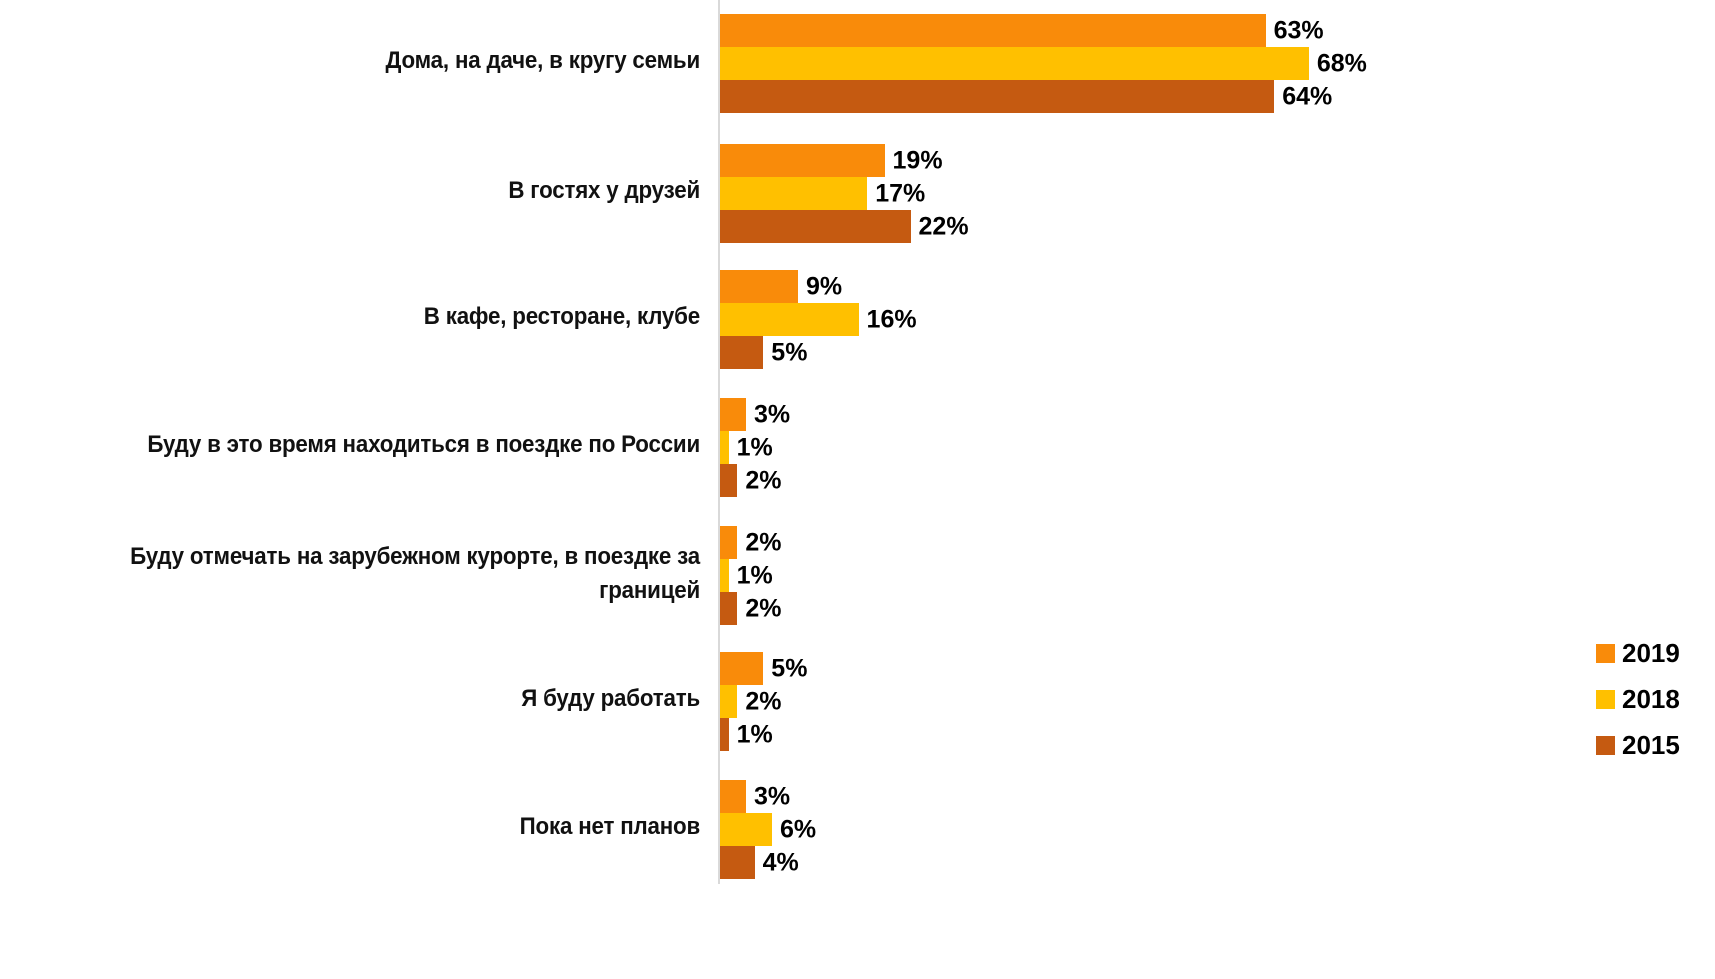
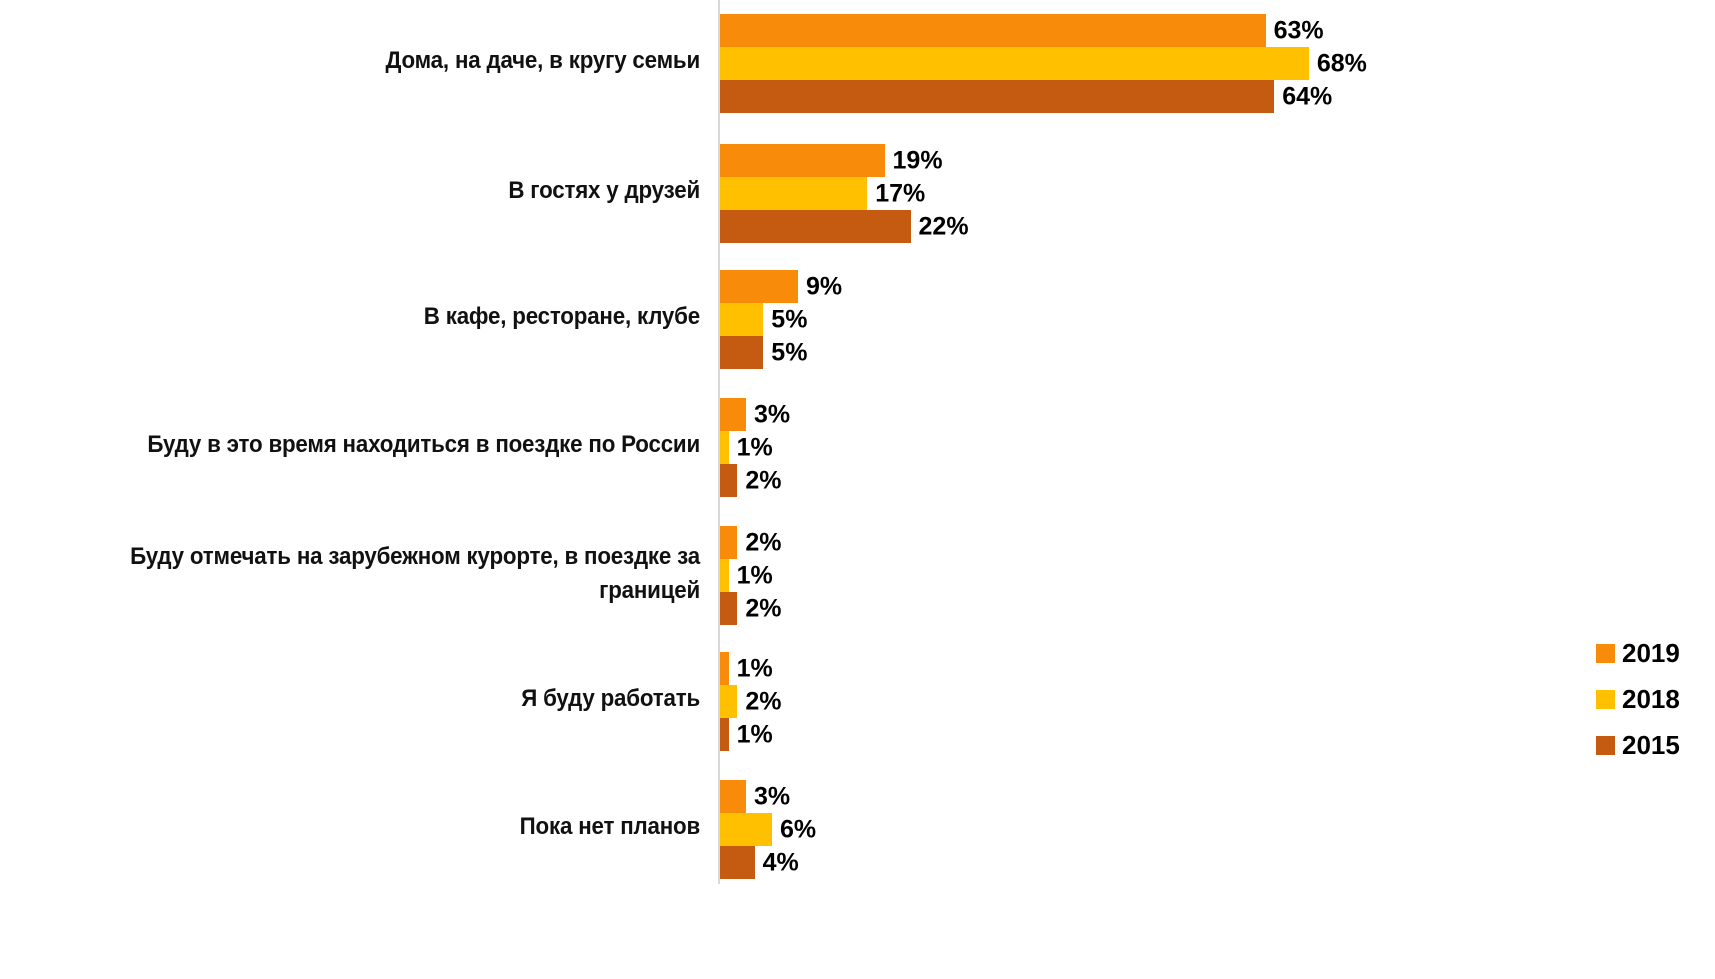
2018/В кафе, ресторане, клубе: 16% -> 5%
2019/Я буду работать: 5% -> 1%
